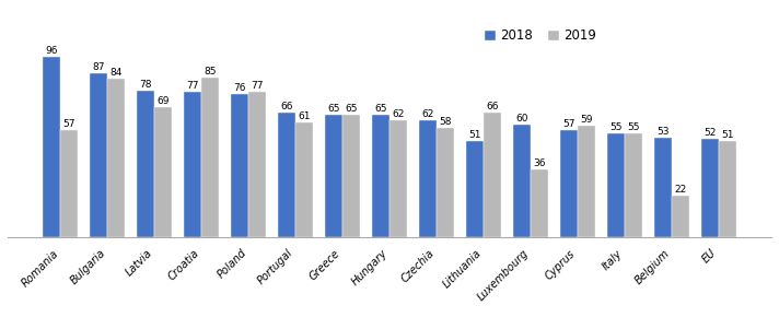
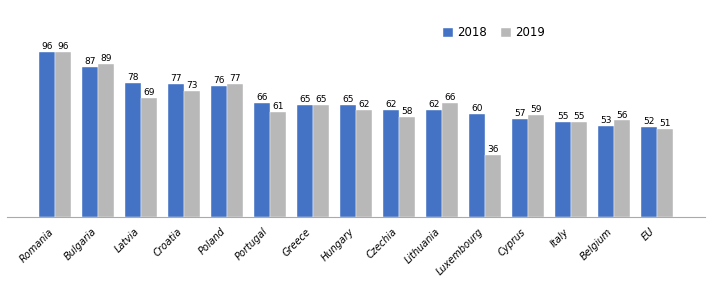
2019/Romania: 57 -> 96
2019/Bulgaria: 84 -> 89
2019/Croatia: 85 -> 73
2018/Lithuania: 51 -> 62
2019/Belgium: 22 -> 56
